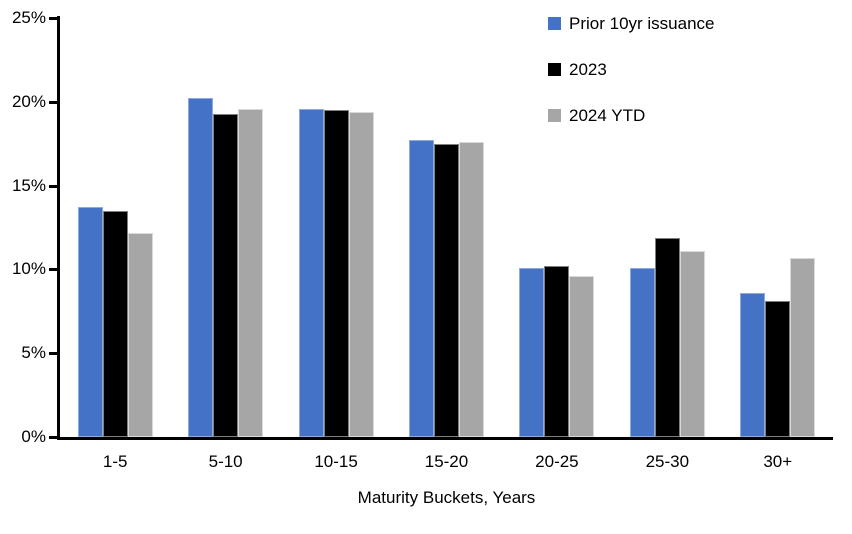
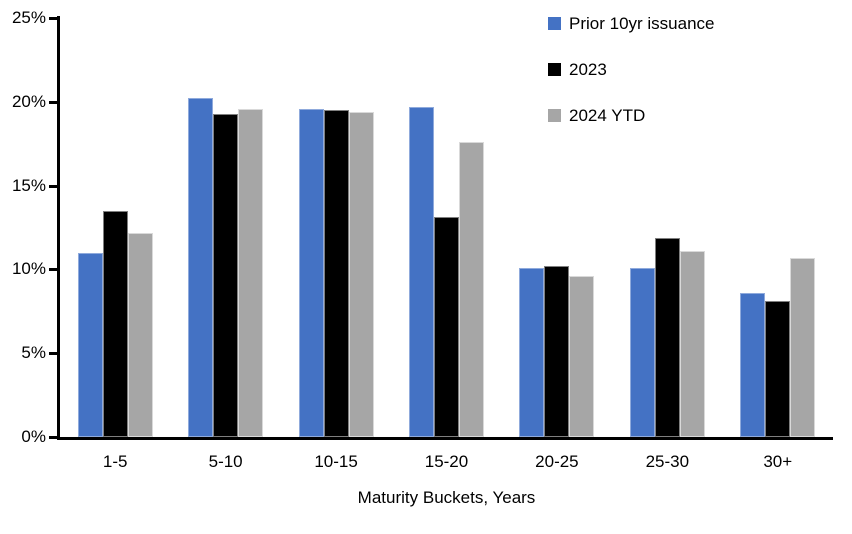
Prior 10yr issuance/1-5: 13.7% -> 11.0%
Prior 10yr issuance/15-20: 17.7% -> 19.7%
2023/15-20: 17.5% -> 13.1%
